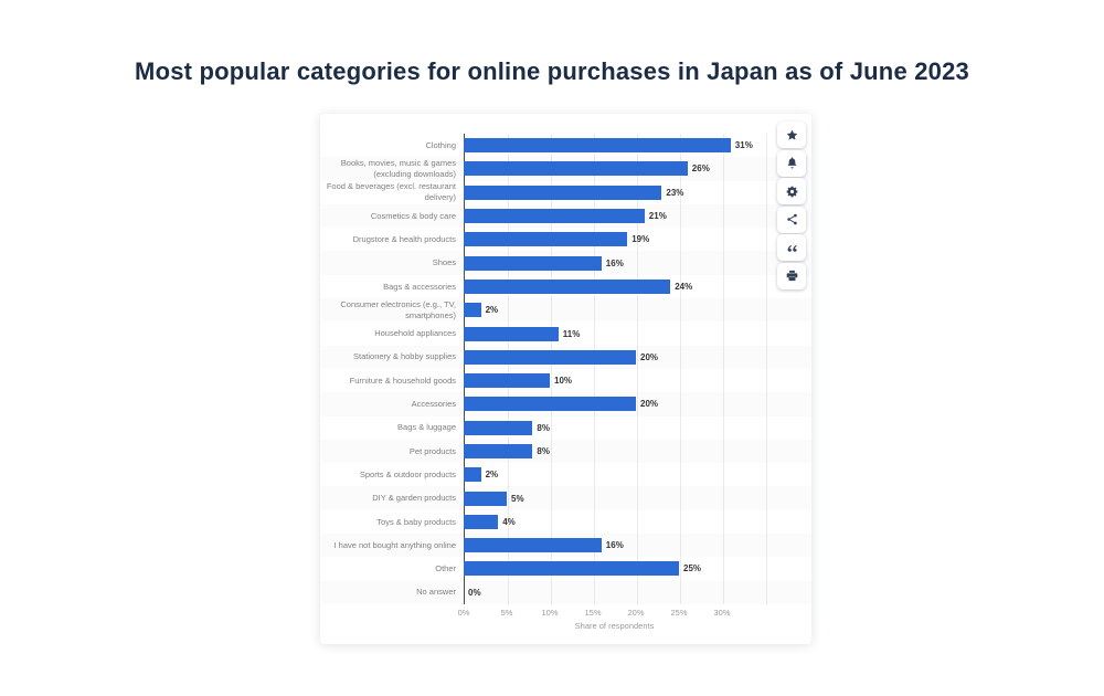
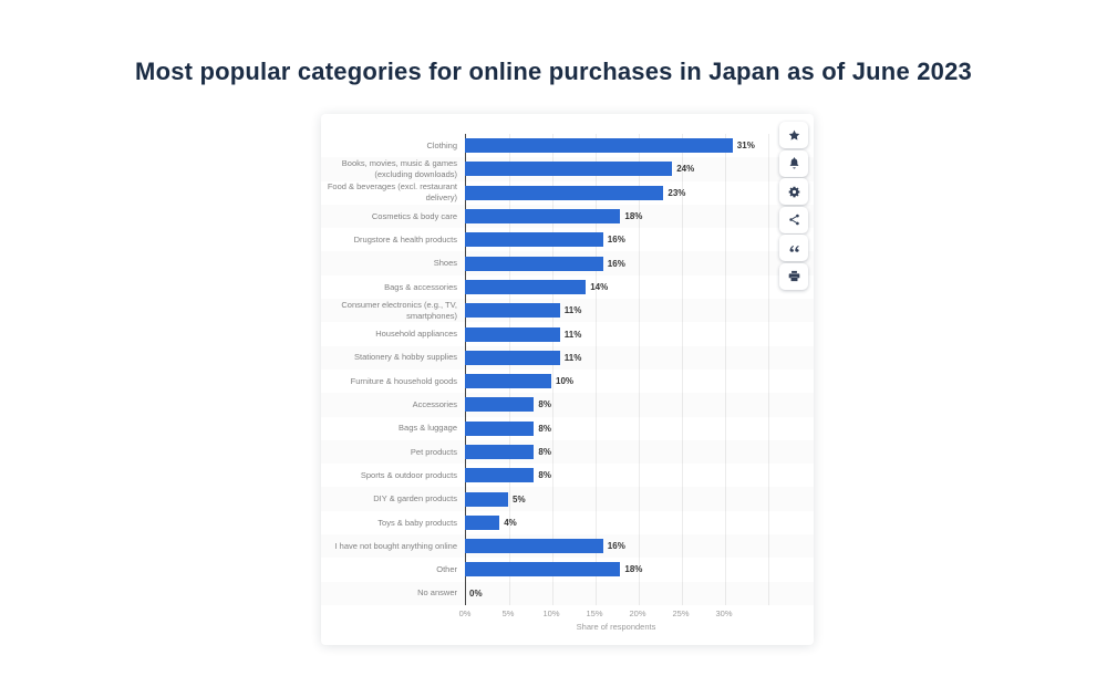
Books, movies, music & games (excluding downloads): 26% -> 24%
Cosmetics & body care: 21% -> 18%
Drugstore & health products: 19% -> 16%
Bags & accessories: 24% -> 14%
Consumer electronics (e.g., TV, smartphones): 2% -> 11%
Stationery & hobby supplies: 20% -> 11%
Accessories: 20% -> 8%
Sports & outdoor products: 2% -> 8%
Other: 25% -> 18%
